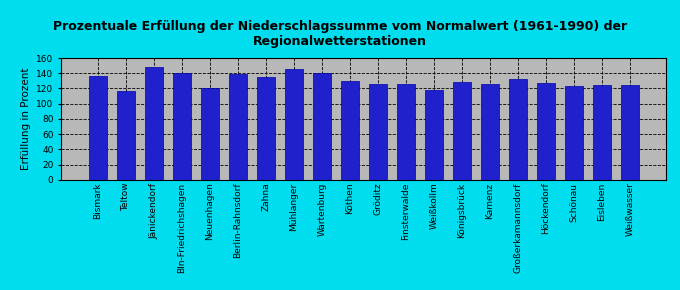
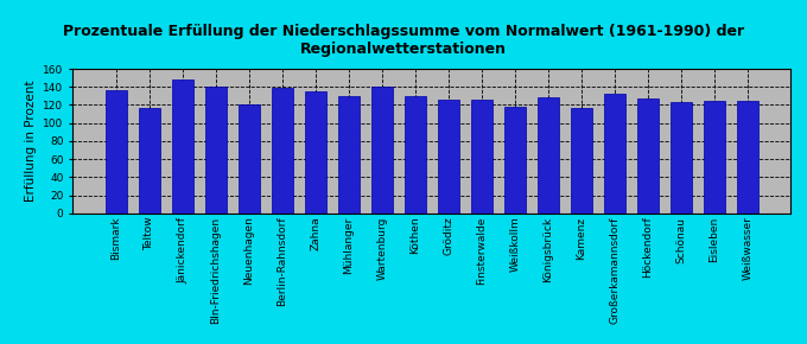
Mühlanger: 146 -> 130
Kamenz: 126 -> 117
